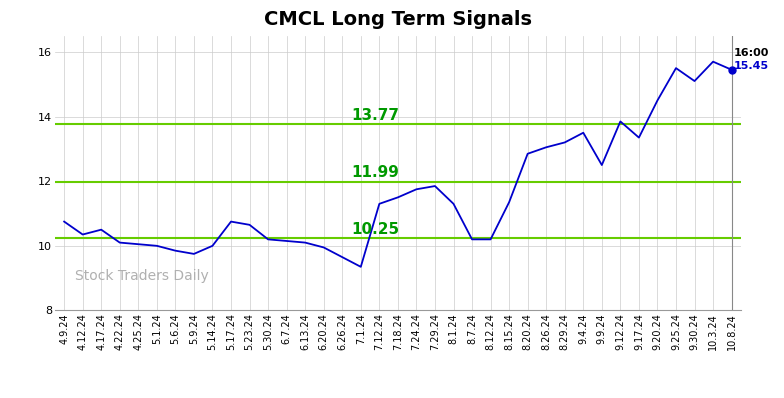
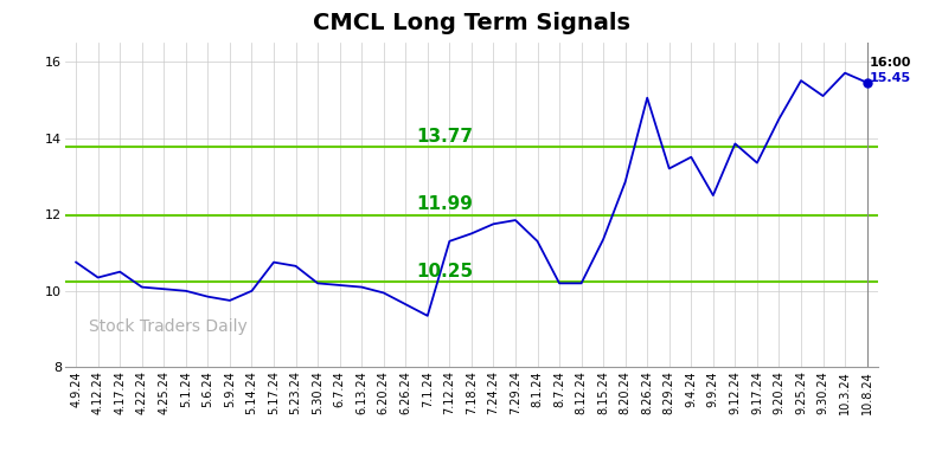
8.26.24: 13.05 -> 15.05
